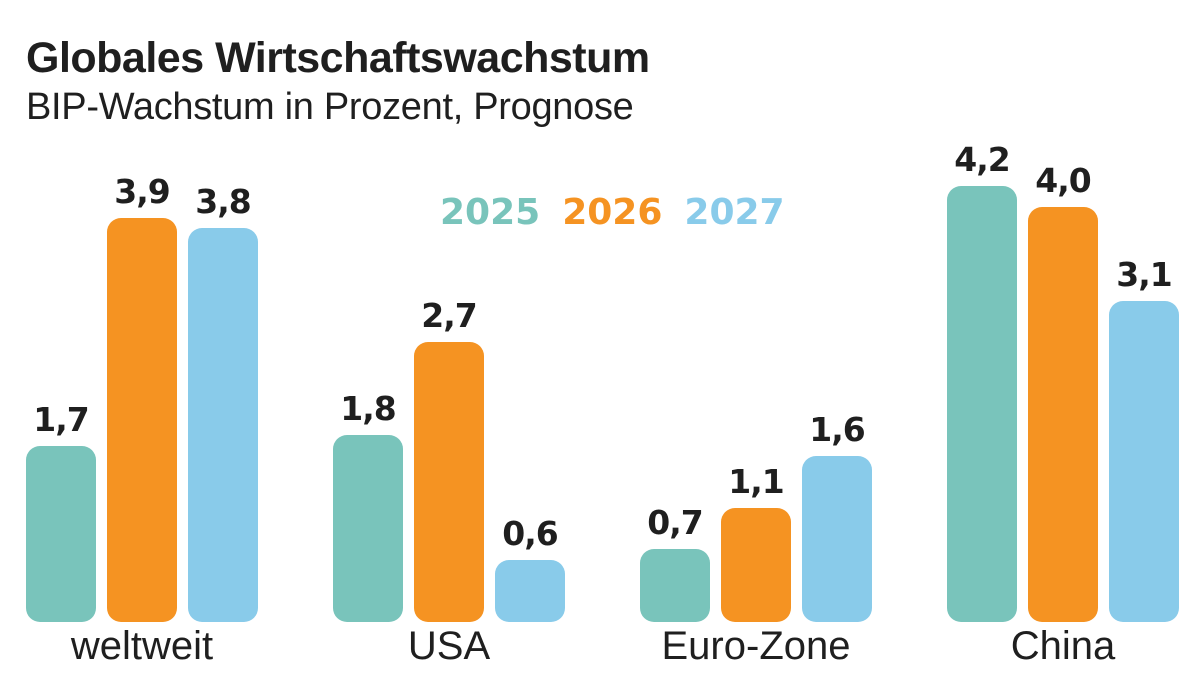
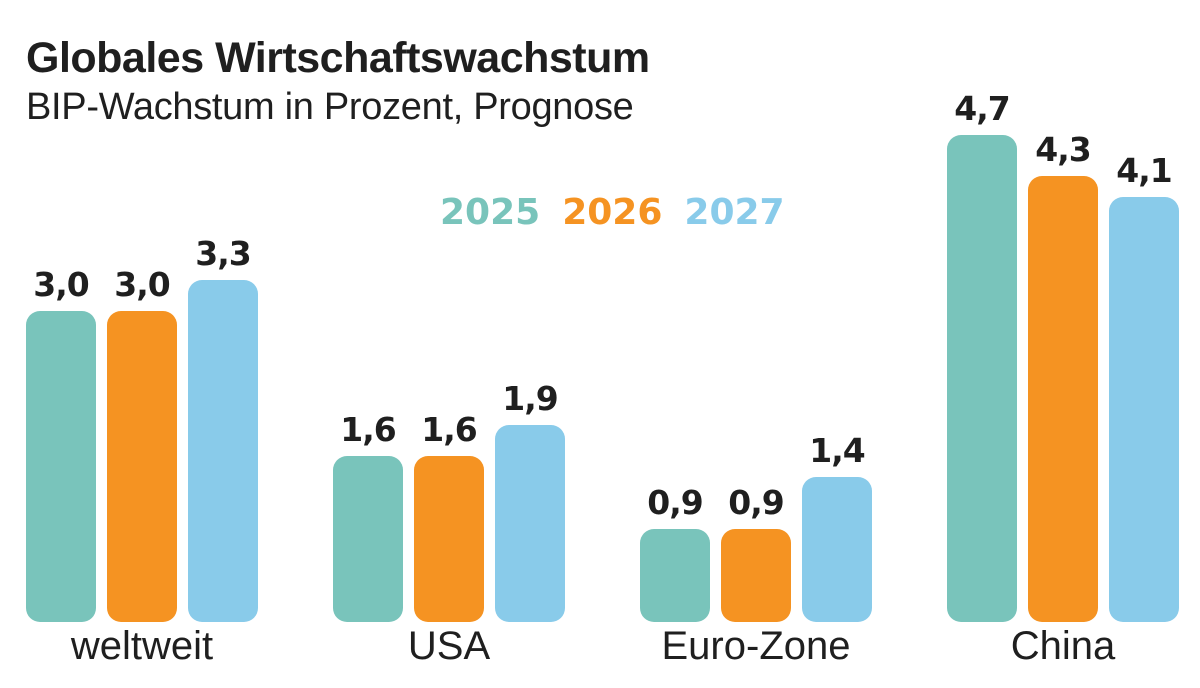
2025/weltweit: 1,7 -> 3,0
2026/weltweit: 3,9 -> 3,0
2027/weltweit: 3,8 -> 3,3
2025/USA: 1,8 -> 1,6
2026/USA: 2,7 -> 1,6
2027/USA: 0,6 -> 1,9
2025/Euro-Zone: 0,7 -> 0,9
2026/Euro-Zone: 1,1 -> 0,9
2027/Euro-Zone: 1,6 -> 1,4
2025/China: 4,2 -> 4,7
2026/China: 4,0 -> 4,3
2027/China: 3,1 -> 4,1
